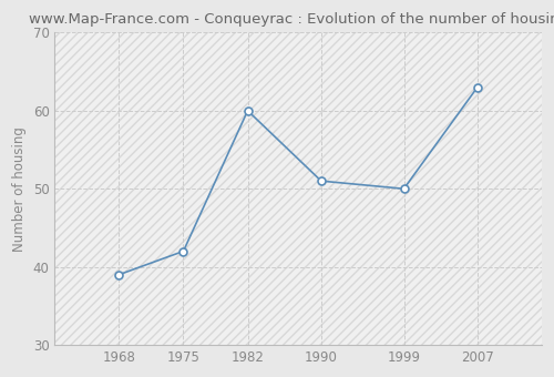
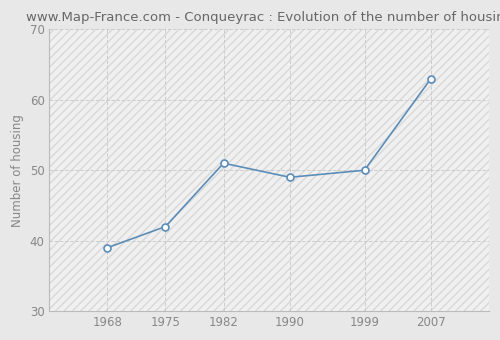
1982: 60 -> 51
1990: 51 -> 49
